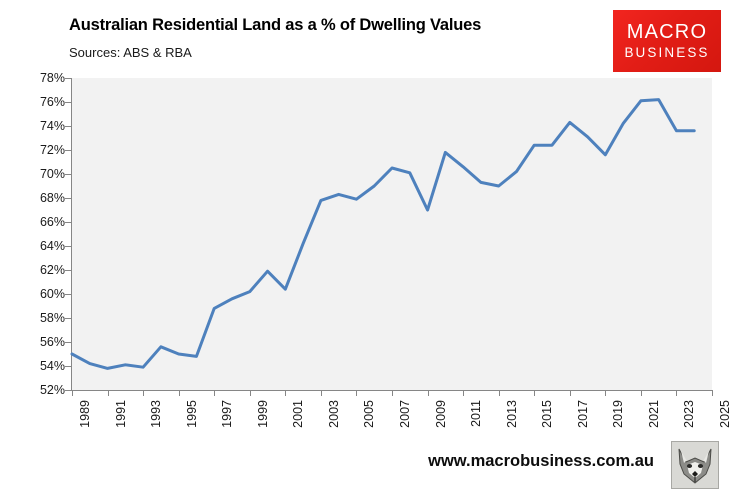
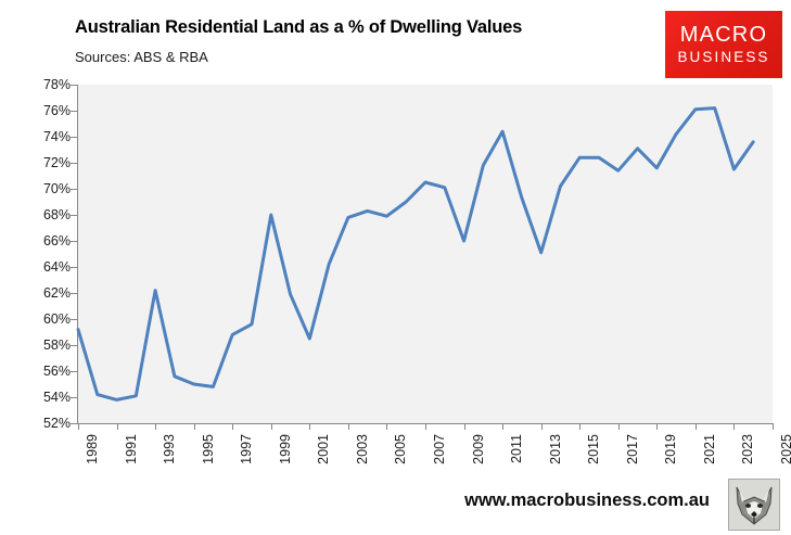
1989: 55.0% -> 59.2%
1993: 53.9% -> 62.2%
1999: 60.2% -> 68.0%
2001: 60.4% -> 58.5%
2009: 67.0% -> 66.0%
2011: 70.6% -> 74.4%
2013: 69.0% -> 65.1%
2017: 74.3% -> 71.4%
2023: 73.6% -> 71.5%
